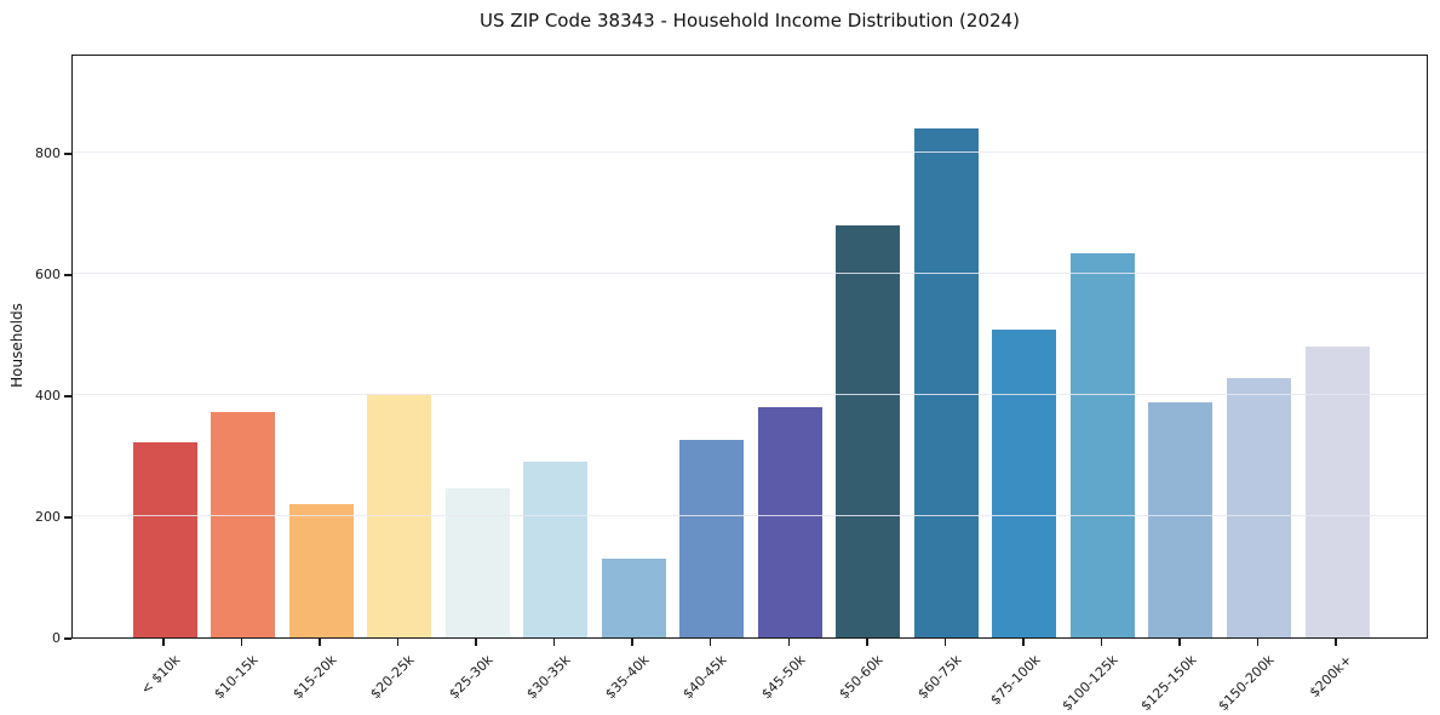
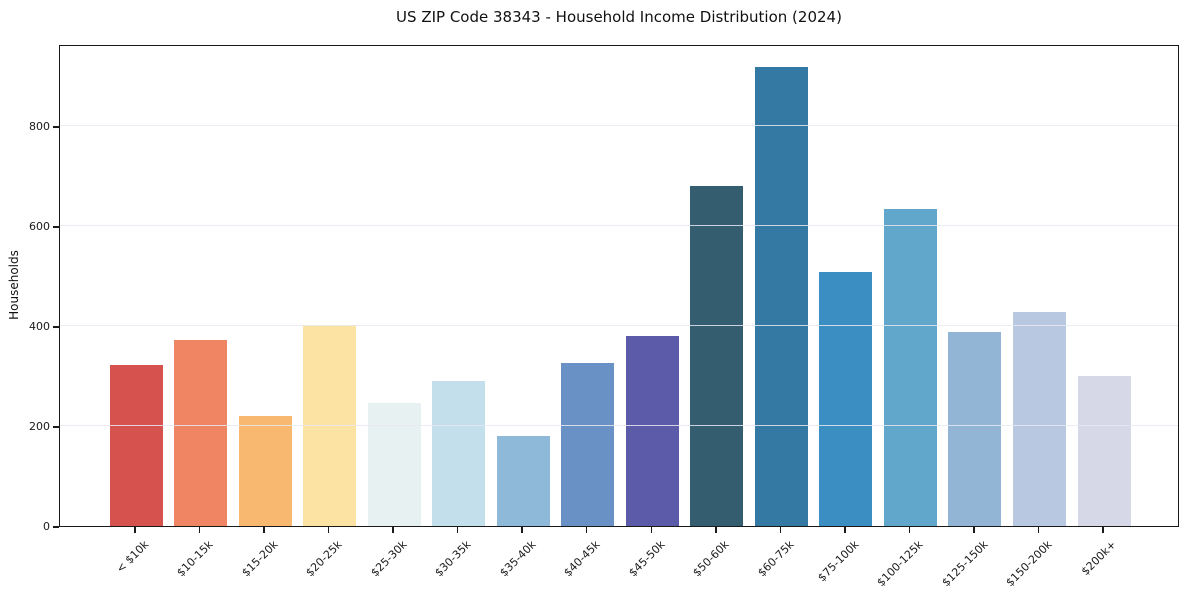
$35-40k: 130 -> 180
$60-75k: 840 -> 920
$200k+: 480 -> 300
